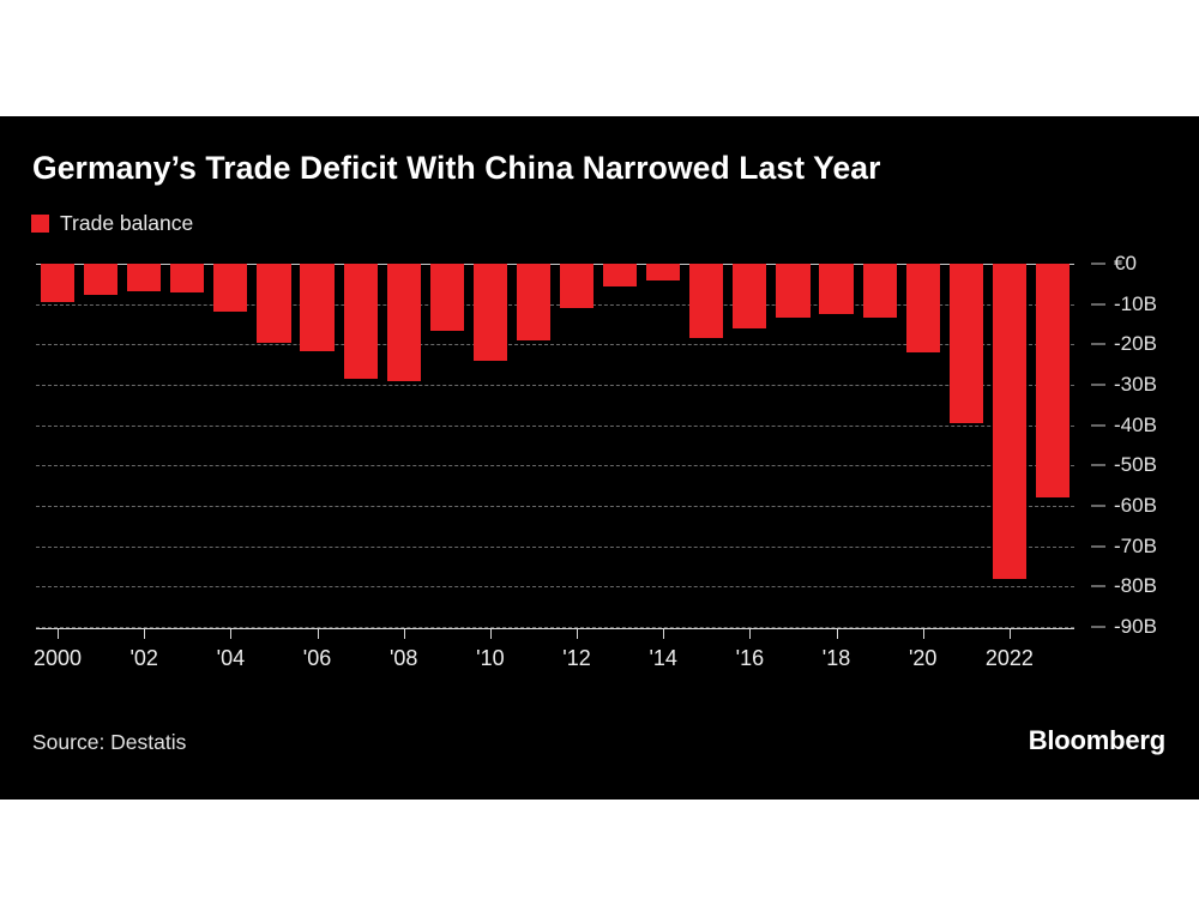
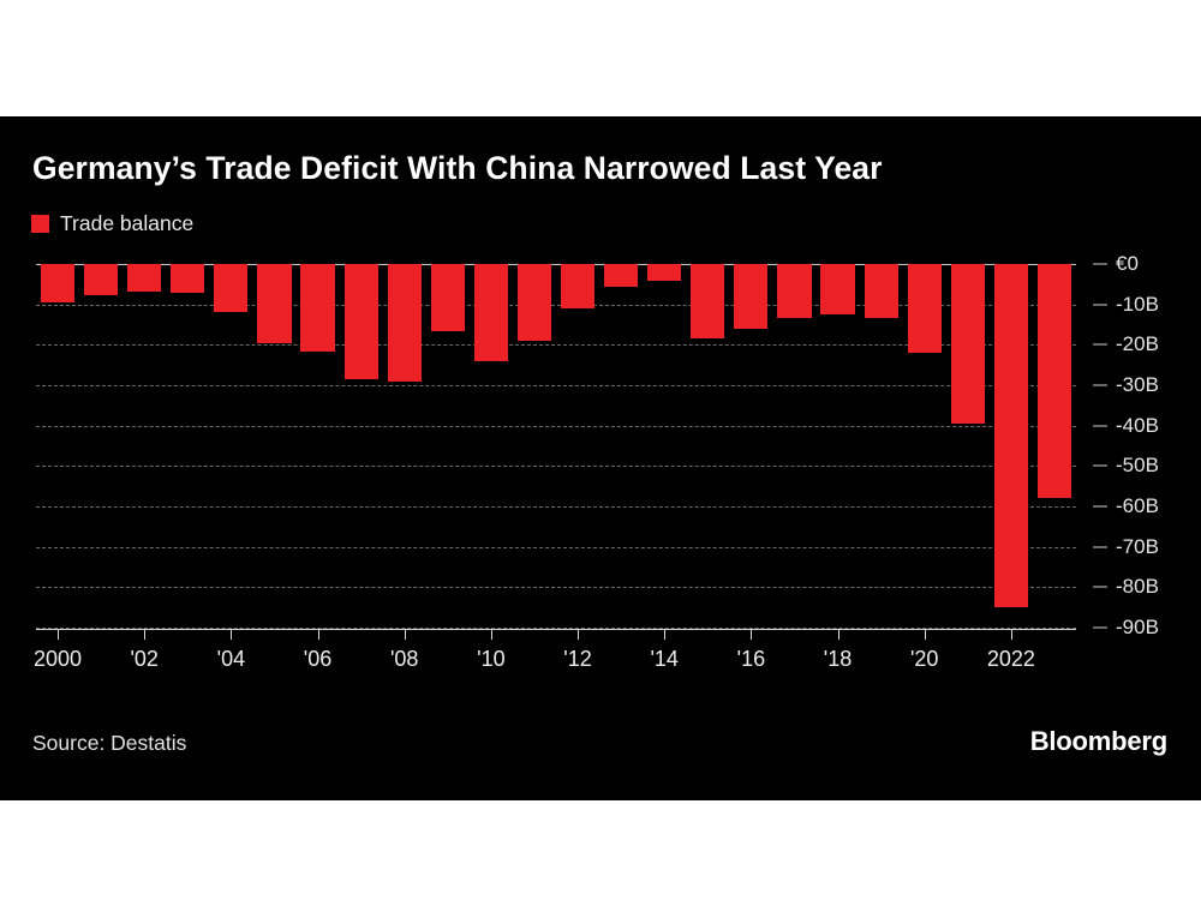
2022: -€78 -> -€85
